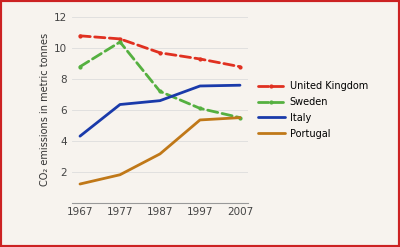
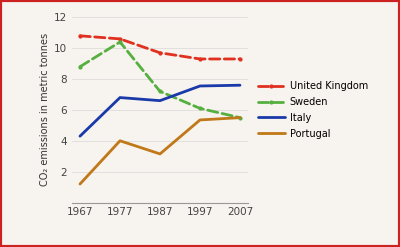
Italy/1977: 6.3 -> 6.8
Portugal/1977: 1.8 -> 4.0
United Kingdom/2007: 8.8 -> 9.3
